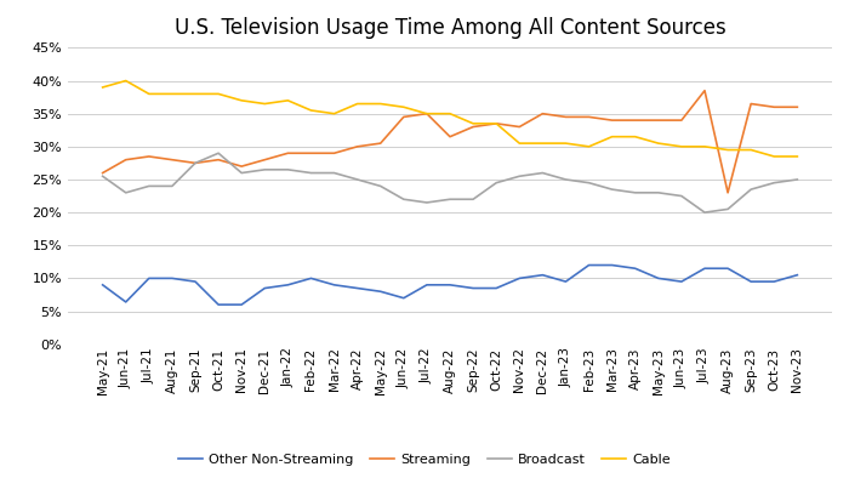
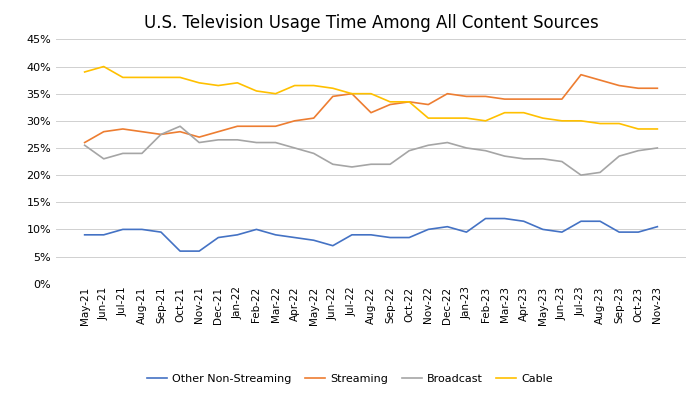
Other Non-Streaming/Jun-21: 6.4% -> 9.0%
Streaming/Aug-23: 23.0% -> 37.5%
